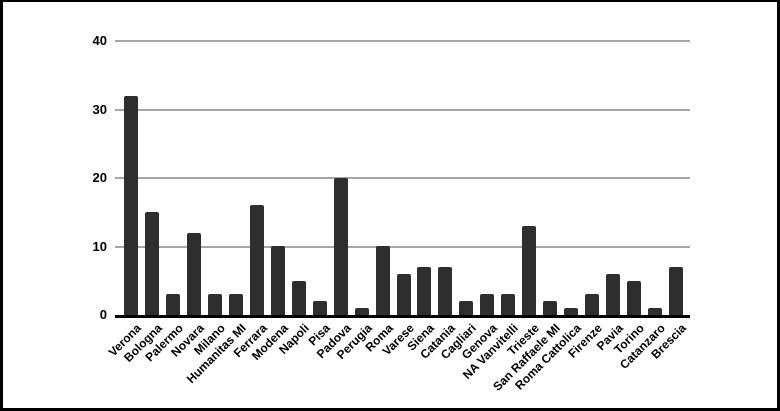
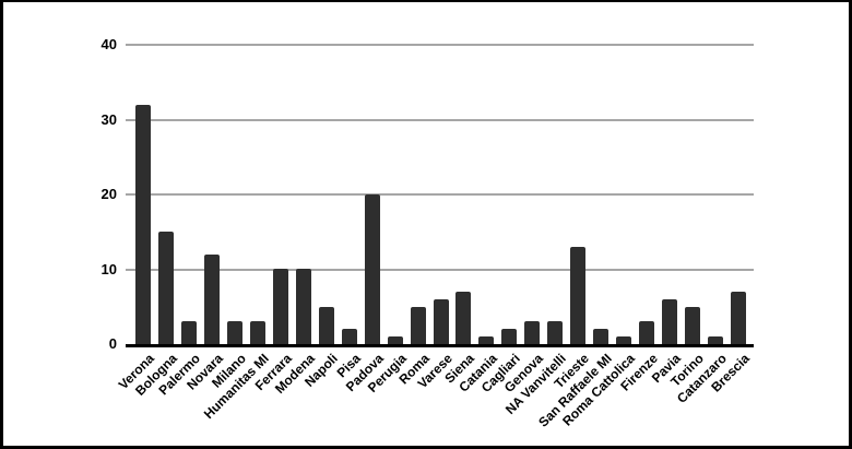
Ferrara: 16 -> 10
Roma: 10 -> 5
Catania: 7 -> 1
